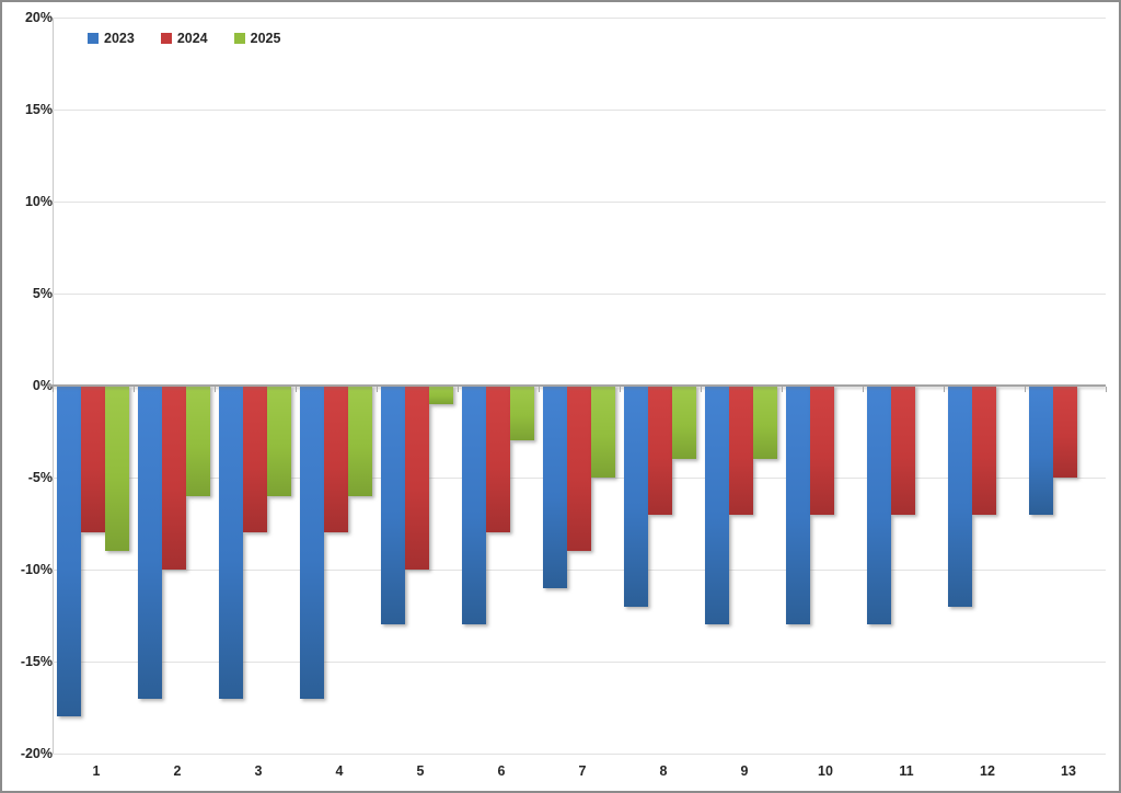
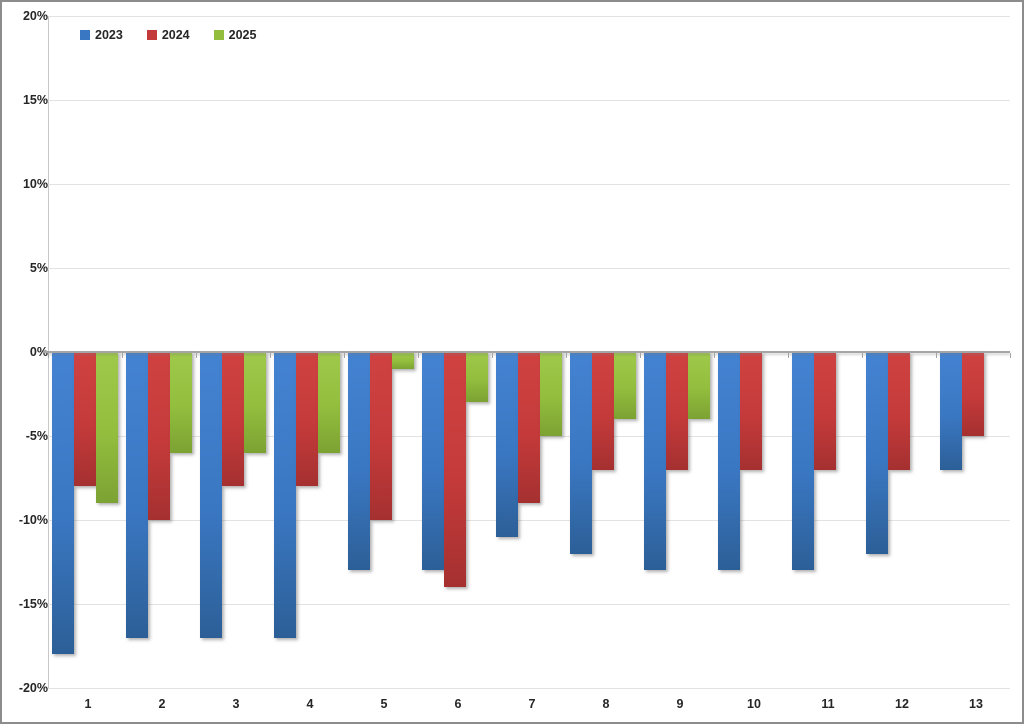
2024/6: -8% -> -14%
